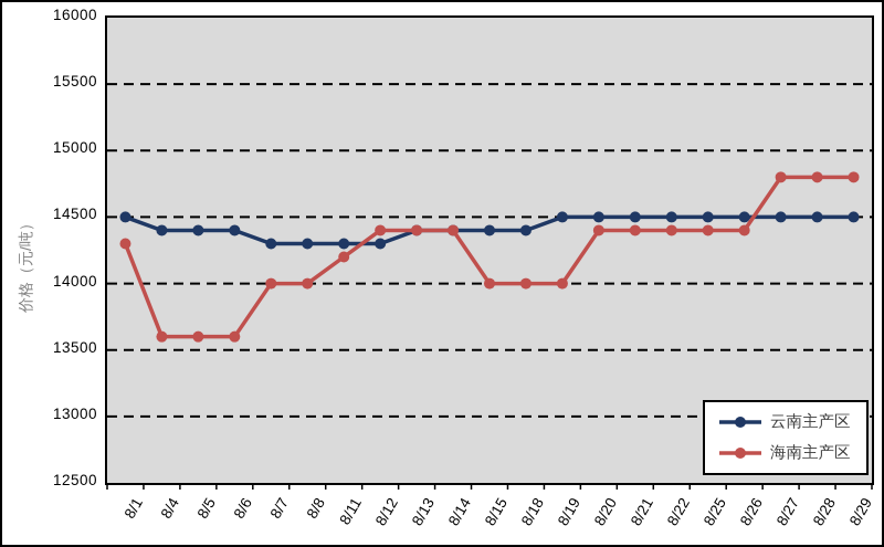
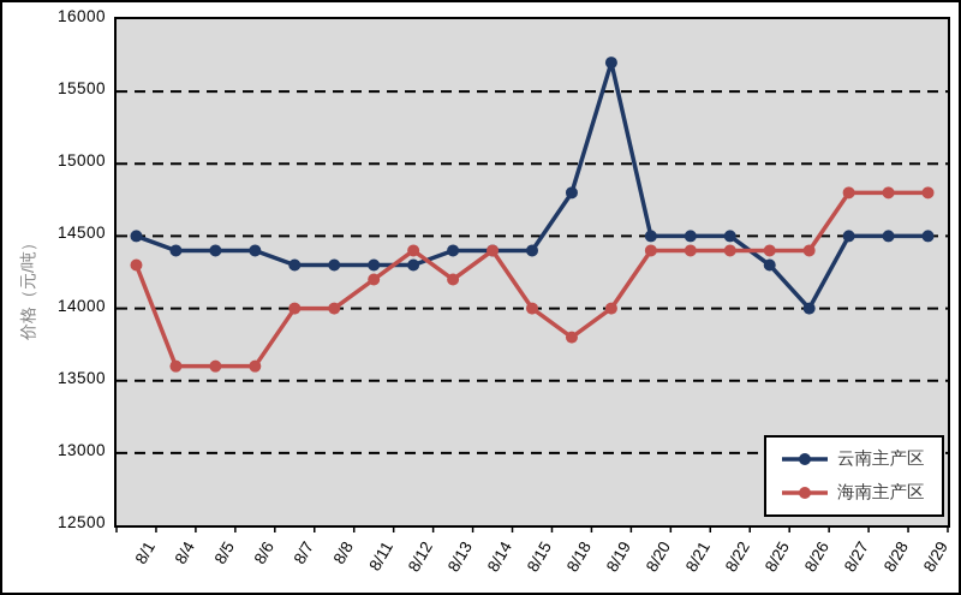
海南主产区/8/13: 14400 -> 14200
云南主产区/8/18: 14400 -> 14800
海南主产区/8/18: 14000 -> 13800
云南主产区/8/19: 14500 -> 15700
云南主产区/8/25: 14500 -> 14300
云南主产区/8/26: 14500 -> 14000
